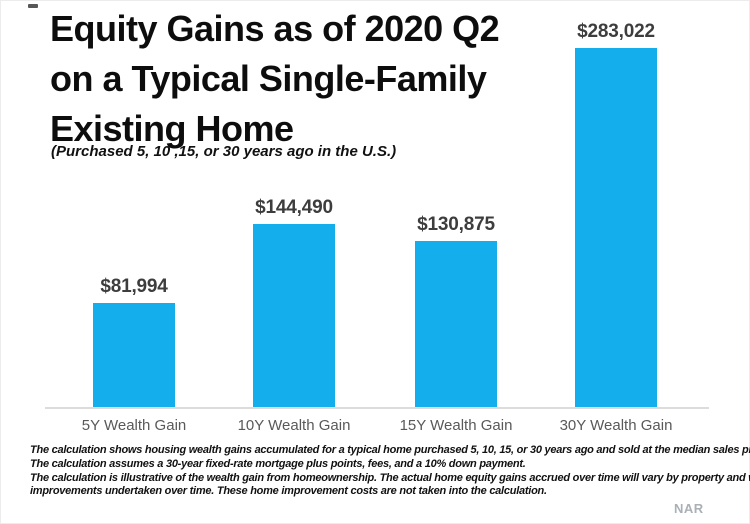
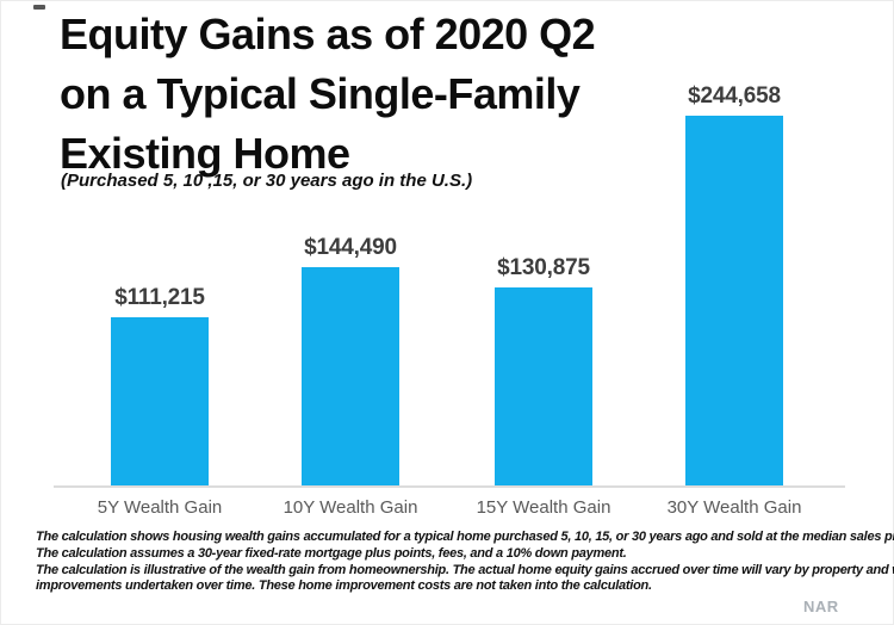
5Y Wealth Gain: $81,994 -> $111,215
30Y Wealth Gain: $283,022 -> $244,658
